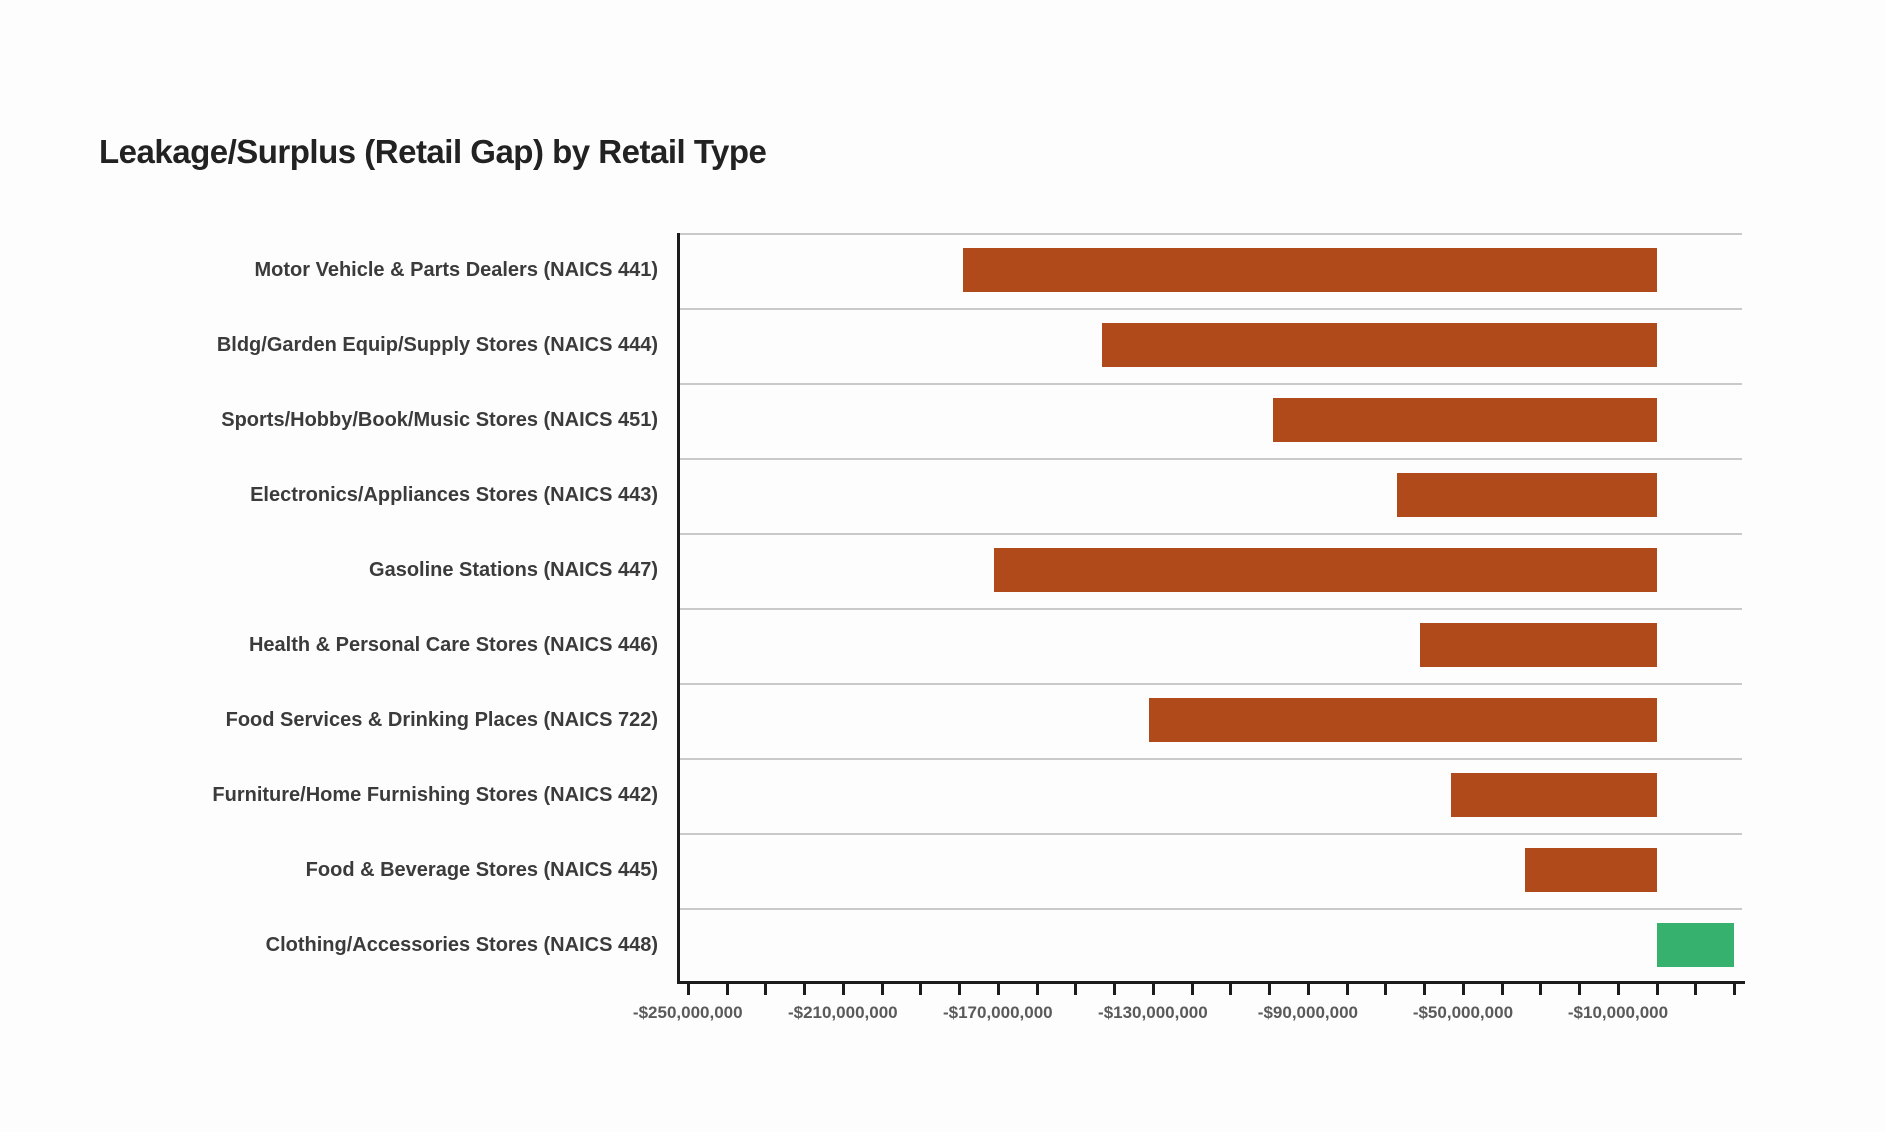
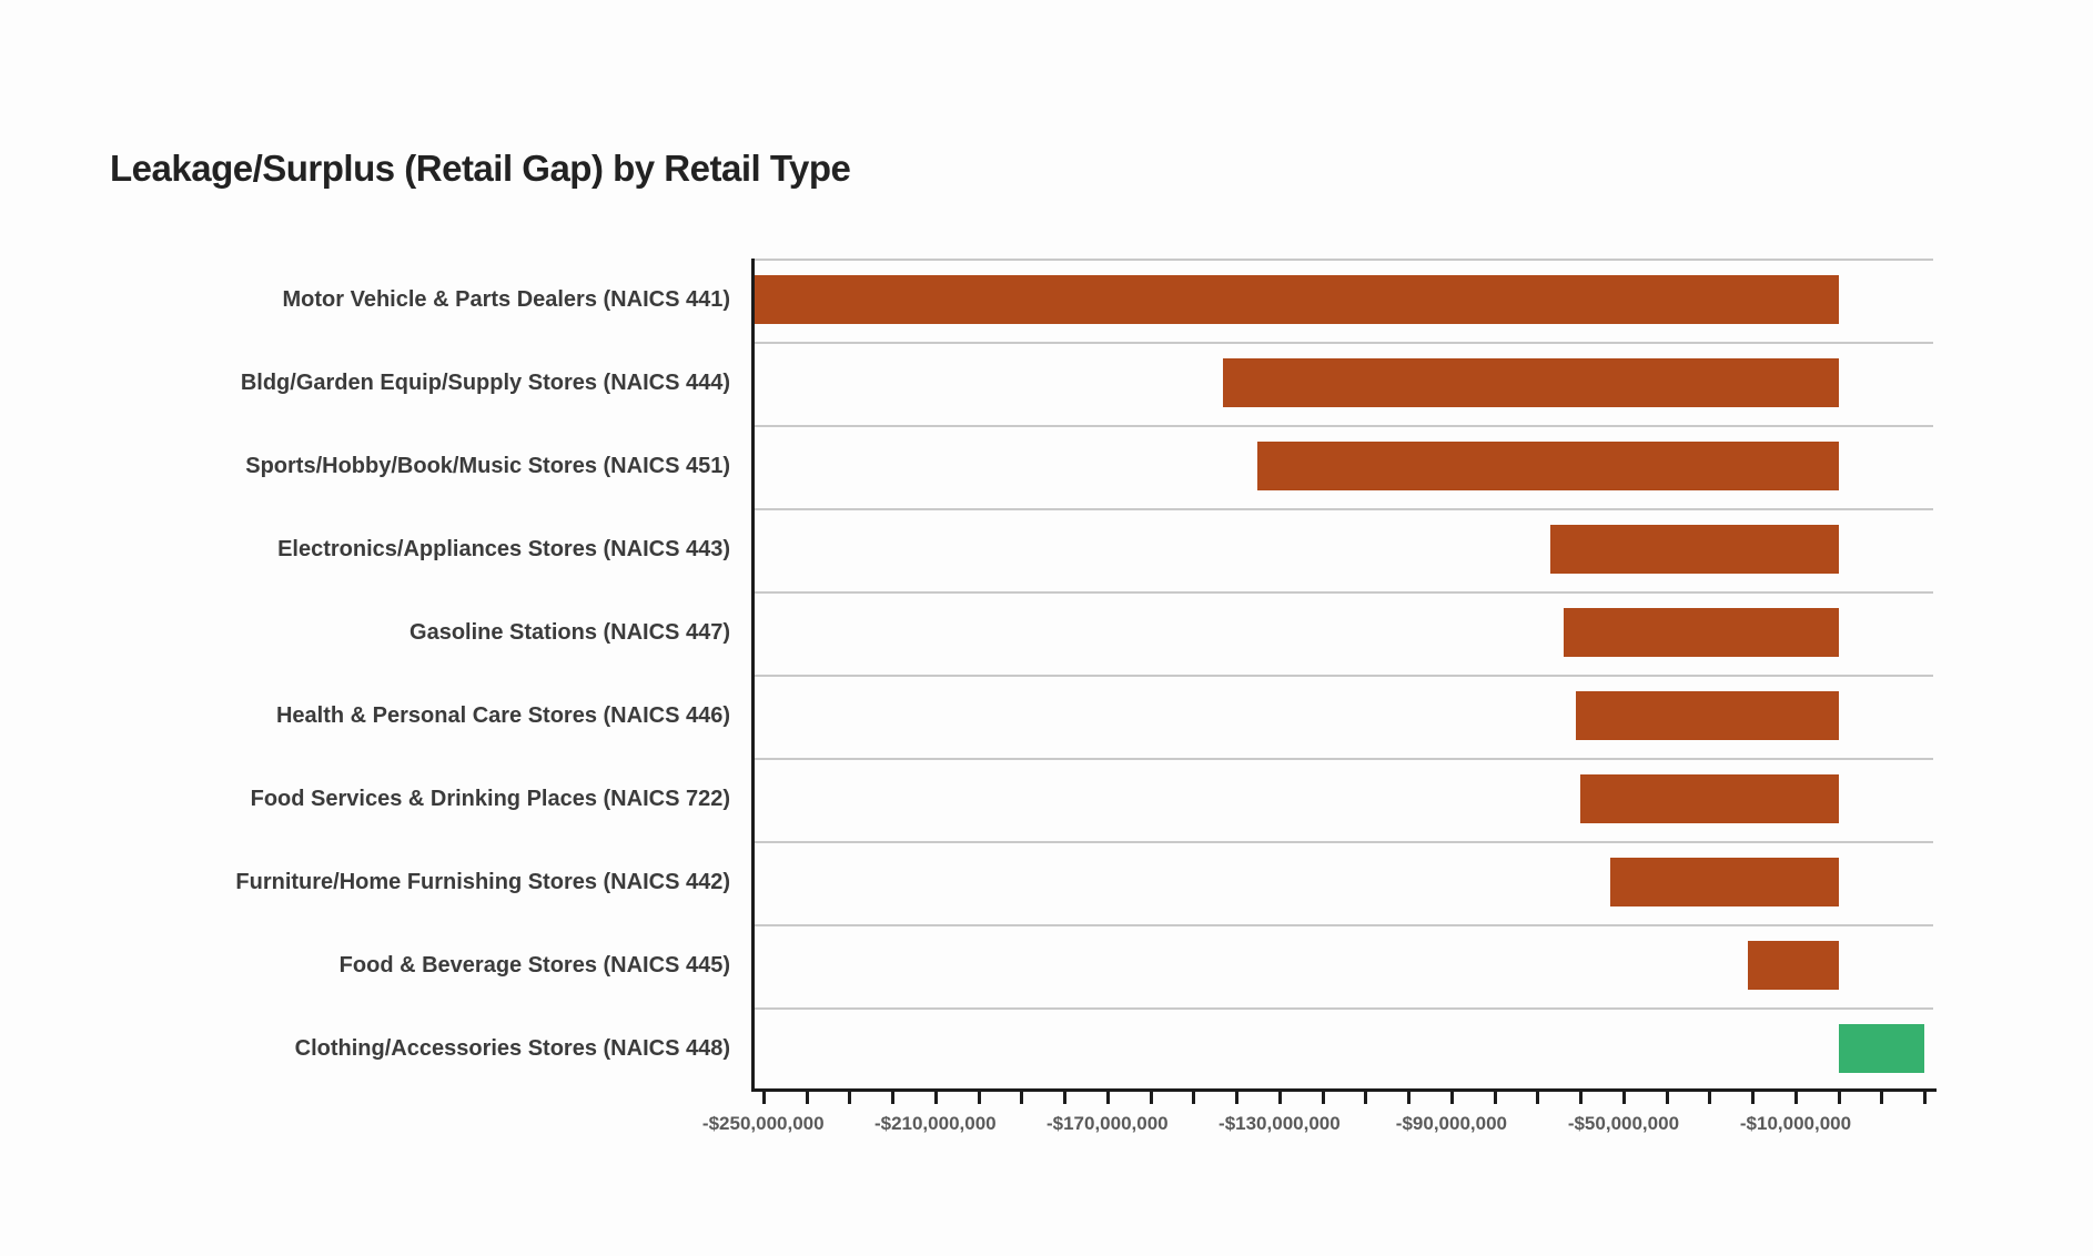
Motor Vehicle & Parts Dealers (NAICS 441): -$179000000 -> -$252000000
Sports/Hobby/Book/Music Stores (NAICS 451): -$99000000 -> -$135000000
Gasoline Stations (NAICS 447): -$171000000 -> -$64000000
Food Services & Drinking Places (NAICS 722): -$131000000 -> -$60000000
Food & Beverage Stores (NAICS 445): -$34000000 -> -$21000000
